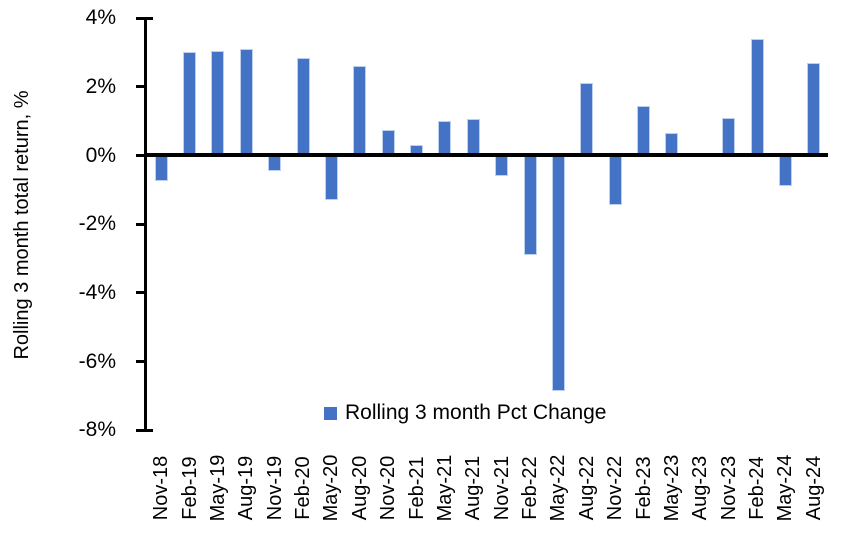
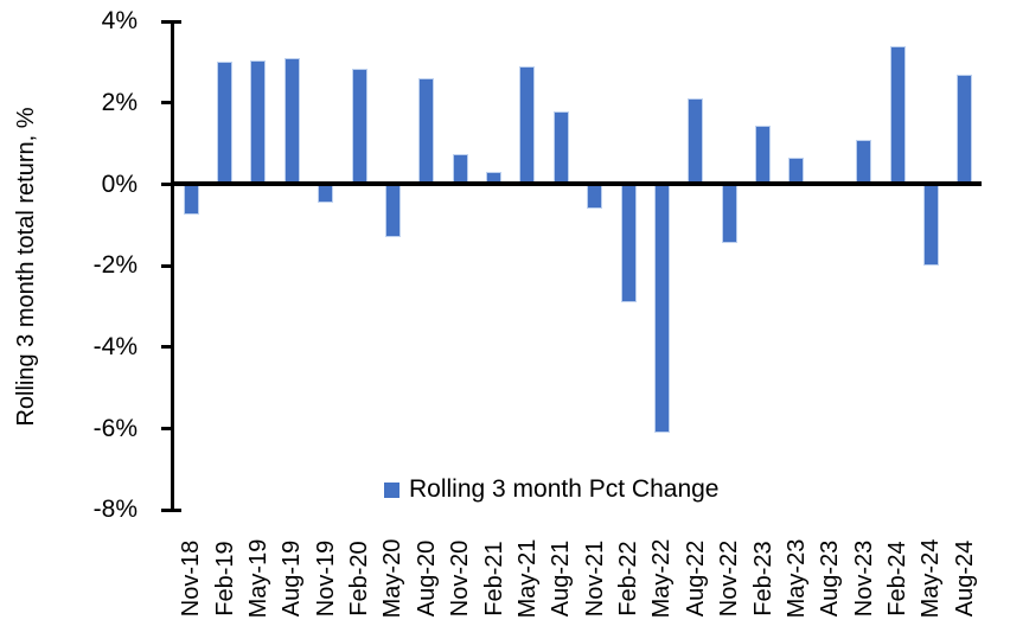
May-21: 1.0% -> 2.9%
Aug-21: 1.1% -> 1.8%
May-22: -6.8% -> -6.1%
May-24: -0.9% -> -2.0%
